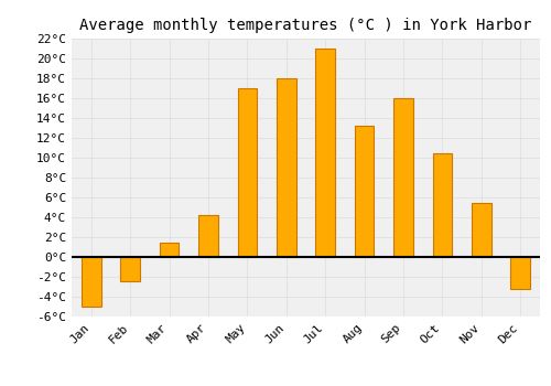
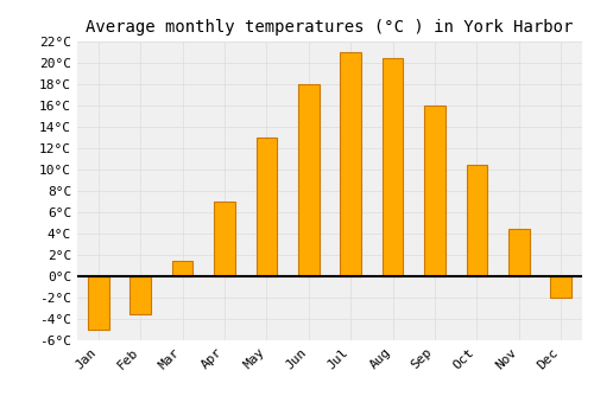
Feb: -2.4°C -> -3.5°C
Apr: 4.2°C -> 7.0°C
May: 17.0°C -> 13.0°C
Aug: 13.2°C -> 20.5°C
Nov: 5.4°C -> 4.5°C
Dec: -3.2°C -> -2.0°C
